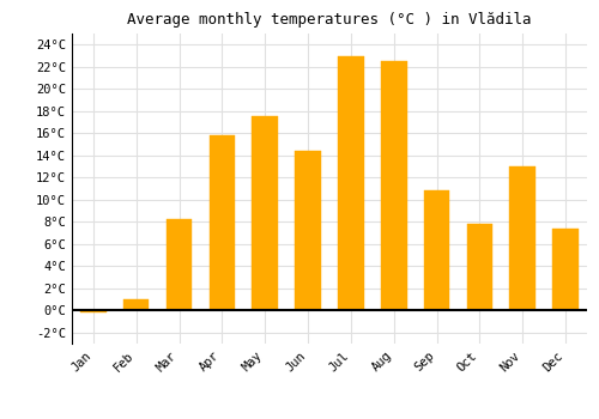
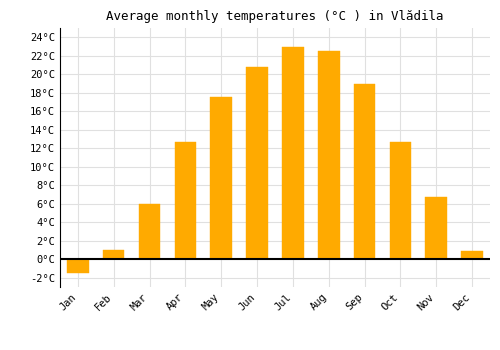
Jan: -0.2°C -> -1.5°C
Mar: 8.2°C -> 6.0°C
Apr: 15.8°C -> 12.7°C
Jun: 14.4°C -> 20.8°C
Sep: 10.8°C -> 19.0°C
Oct: 7.8°C -> 12.7°C
Nov: 13.0°C -> 6.7°C
Dec: 7.4°C -> 0.9°C
